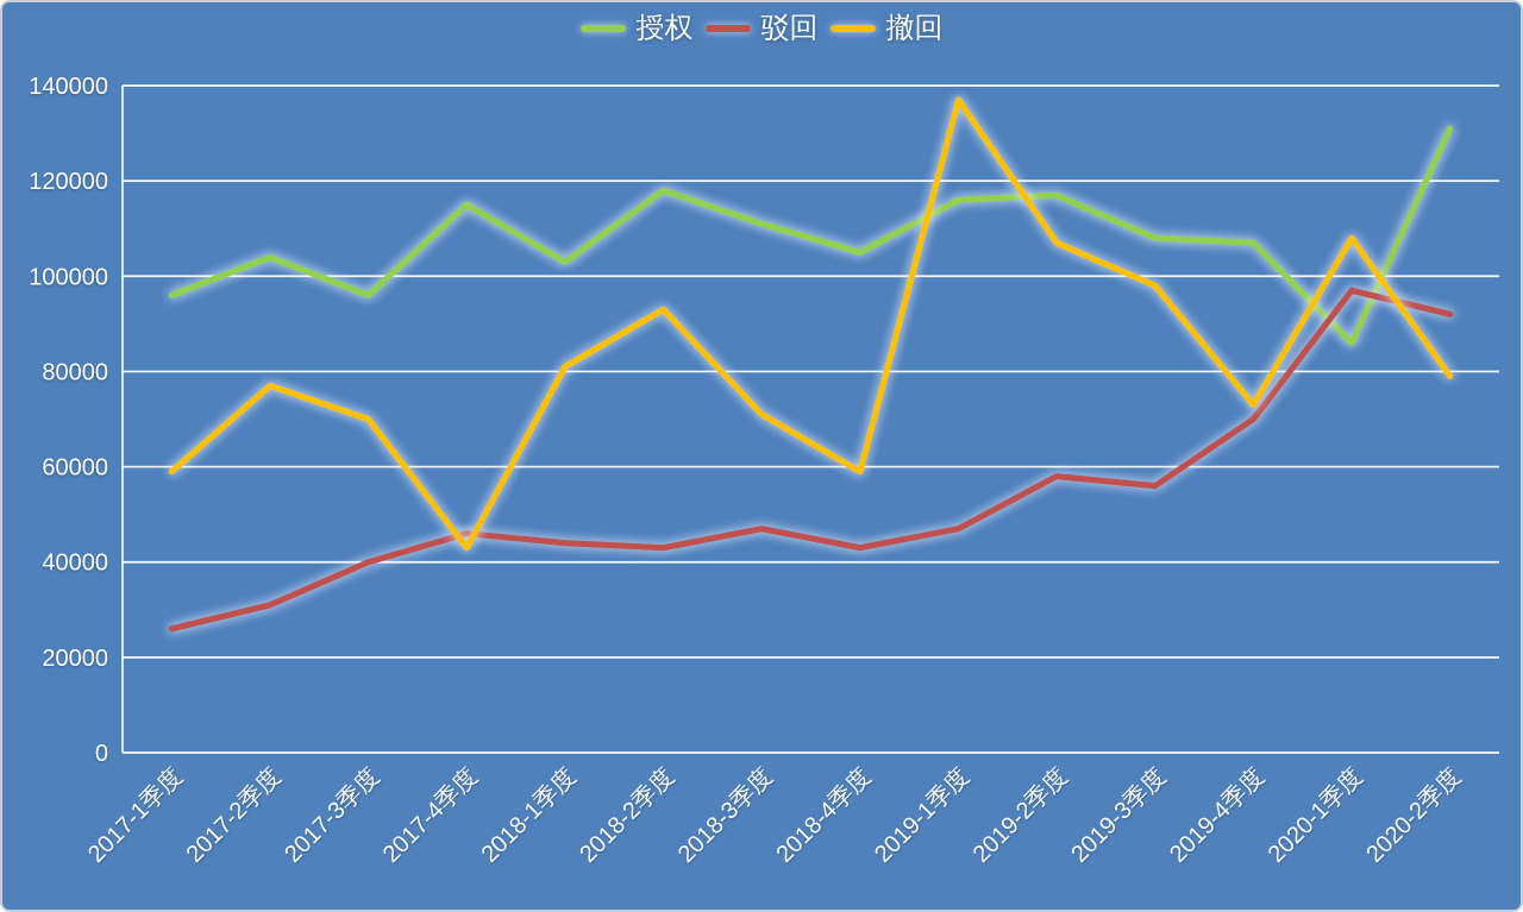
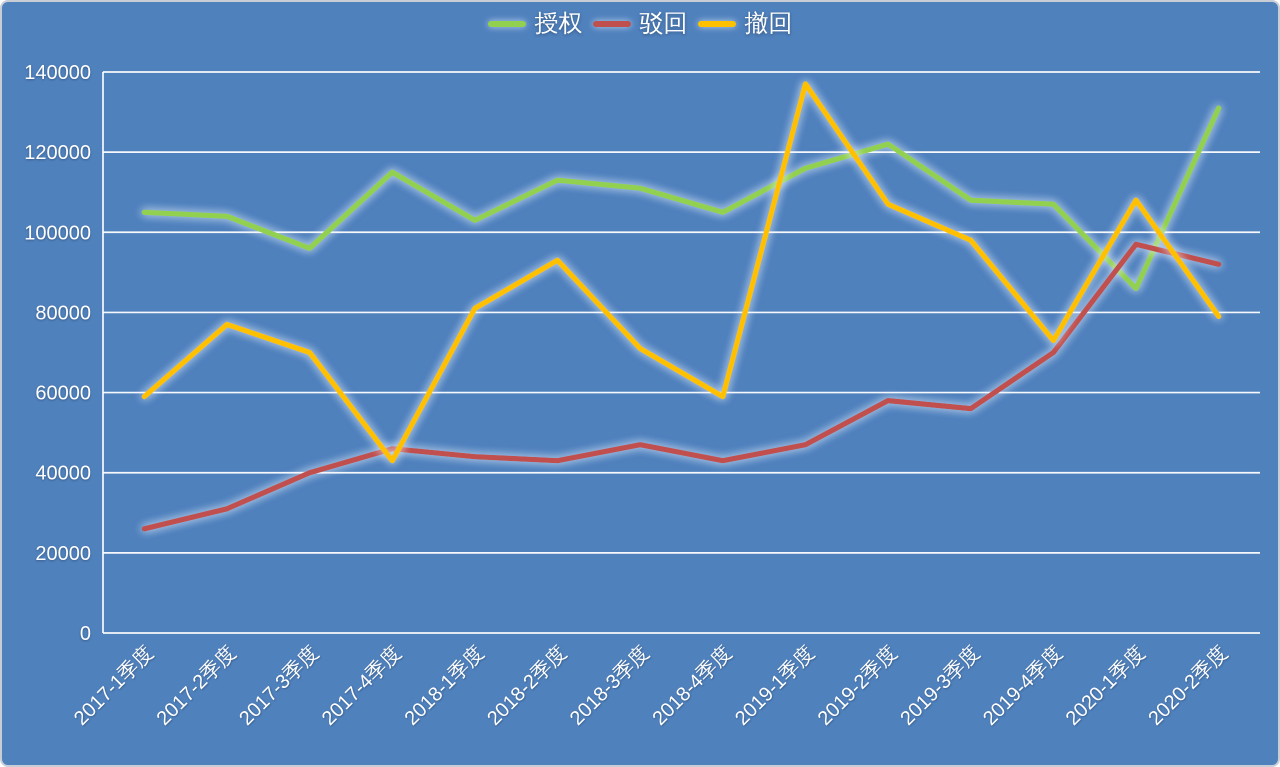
授权/2017-1季度: 96000 -> 105000
授权/2018-2季度: 118000 -> 113000
授权/2019-2季度: 117000 -> 122000
